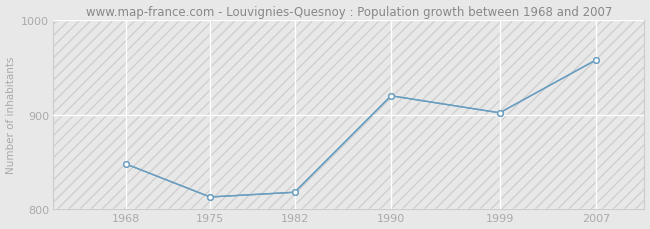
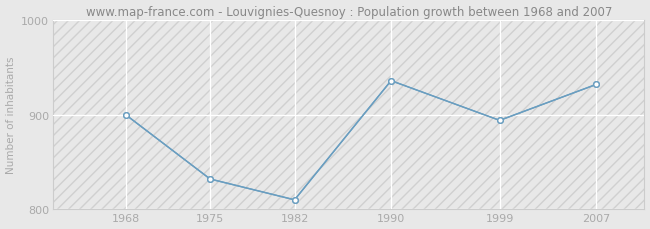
1968: 848 -> 900
1975: 813 -> 832
1982: 818 -> 810
1990: 920 -> 936
1999: 902 -> 894
2007: 958 -> 932
